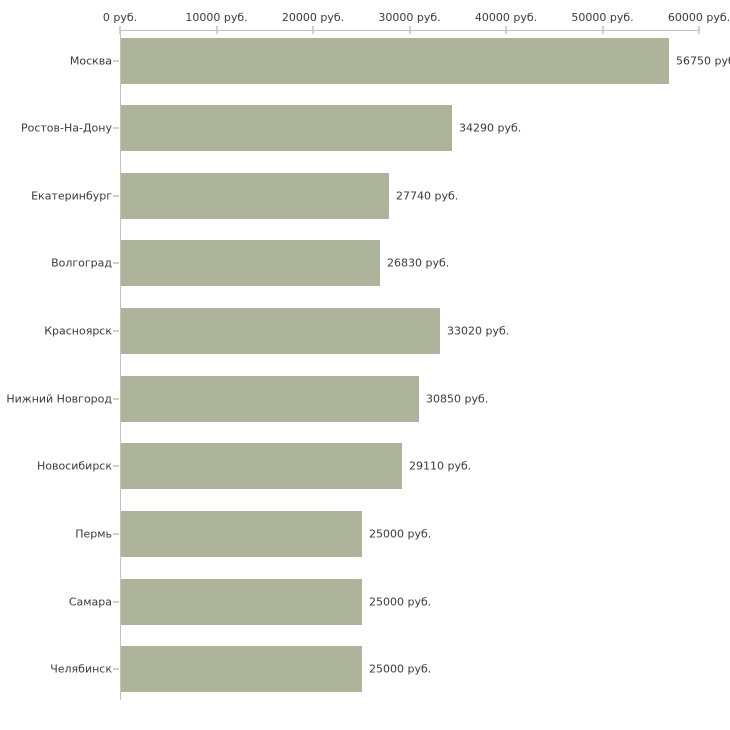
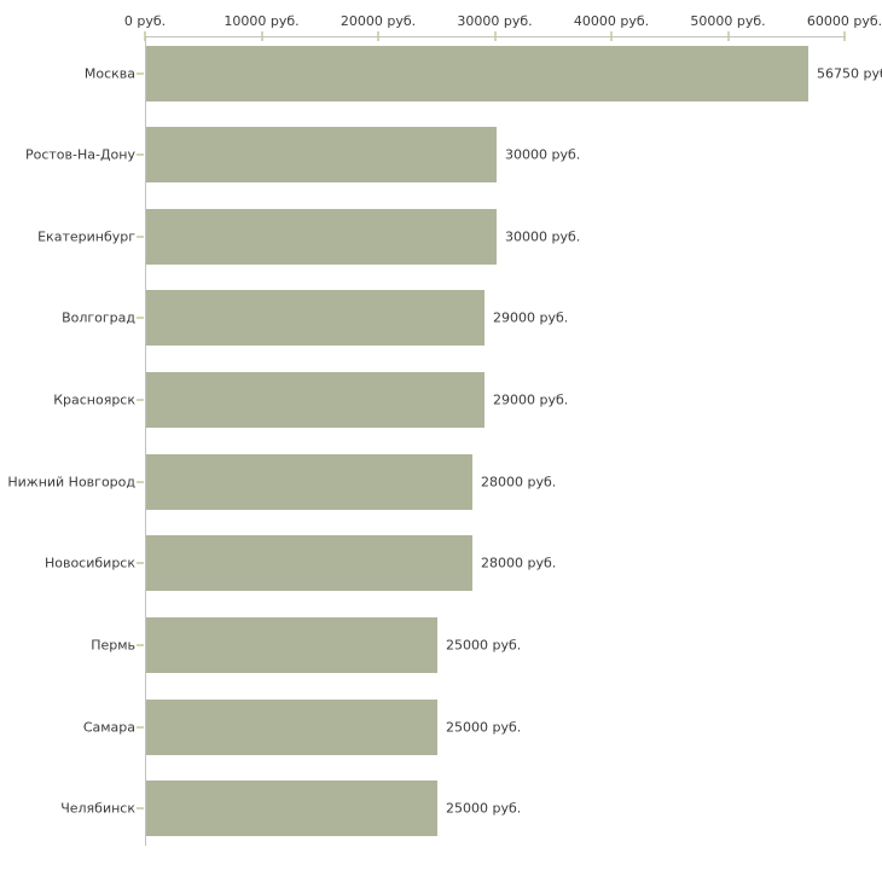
Ростов-На-Дону: 34290 -> 30000
Екатеринбург: 27740 -> 30000
Волгоград: 26830 -> 29000
Красноярск: 33020 -> 29000
Нижний Новгород: 30850 -> 28000
Новосибирск: 29110 -> 28000
